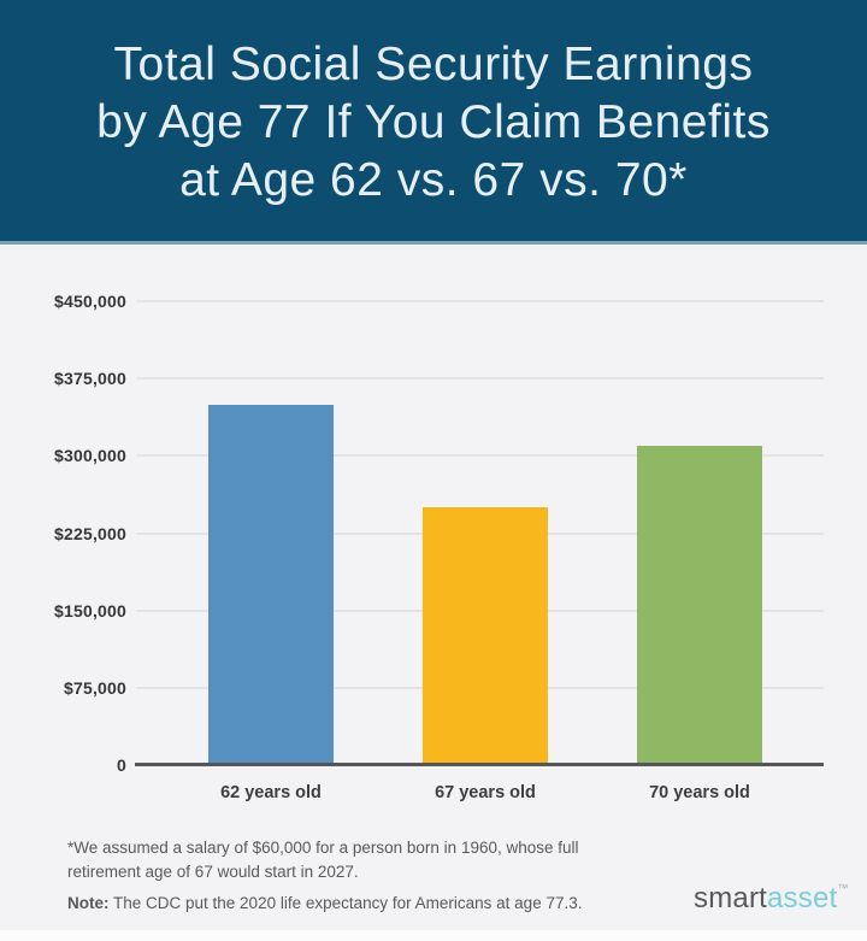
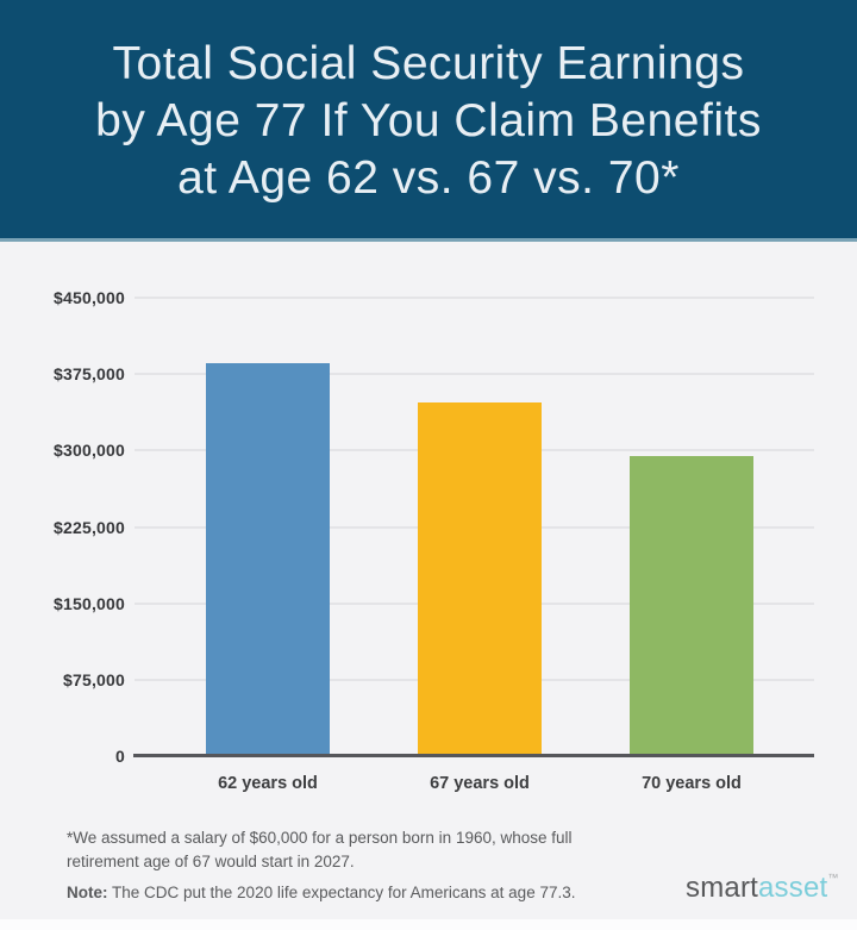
62 years old: $350000 -> $390000
67 years old: $250000 -> $350000
70 years old: $310000 -> $300000
